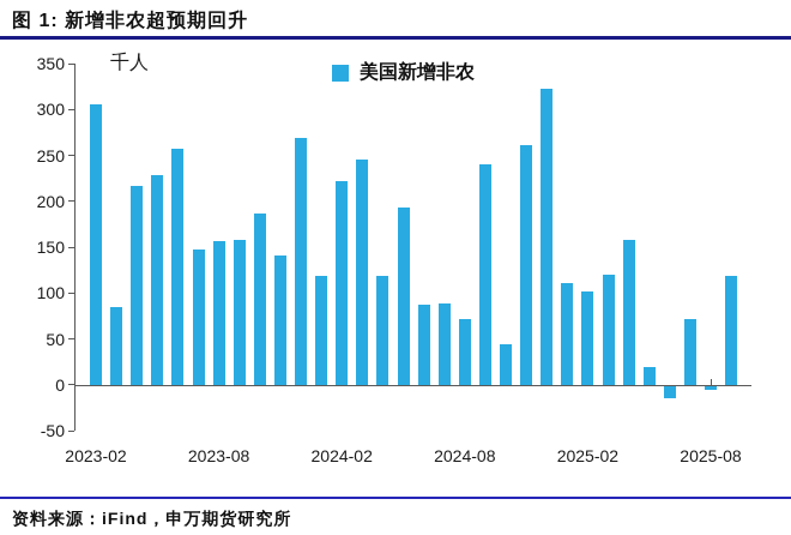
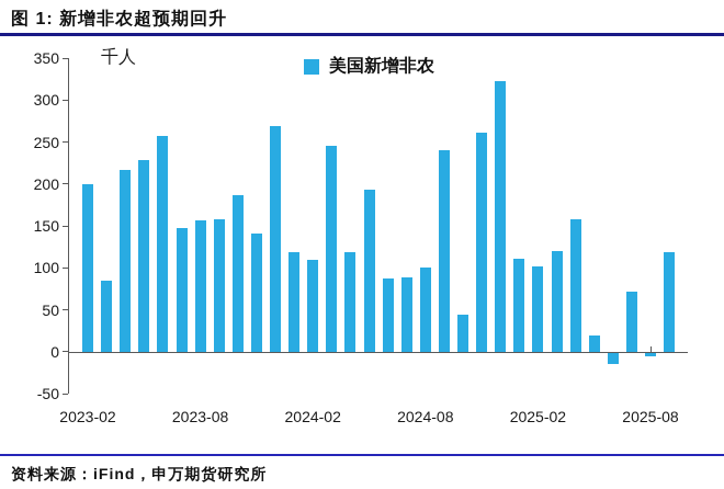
2023-02: 310 -> 200
2024-02: 220 -> 110
2024-08: 70 -> 100
